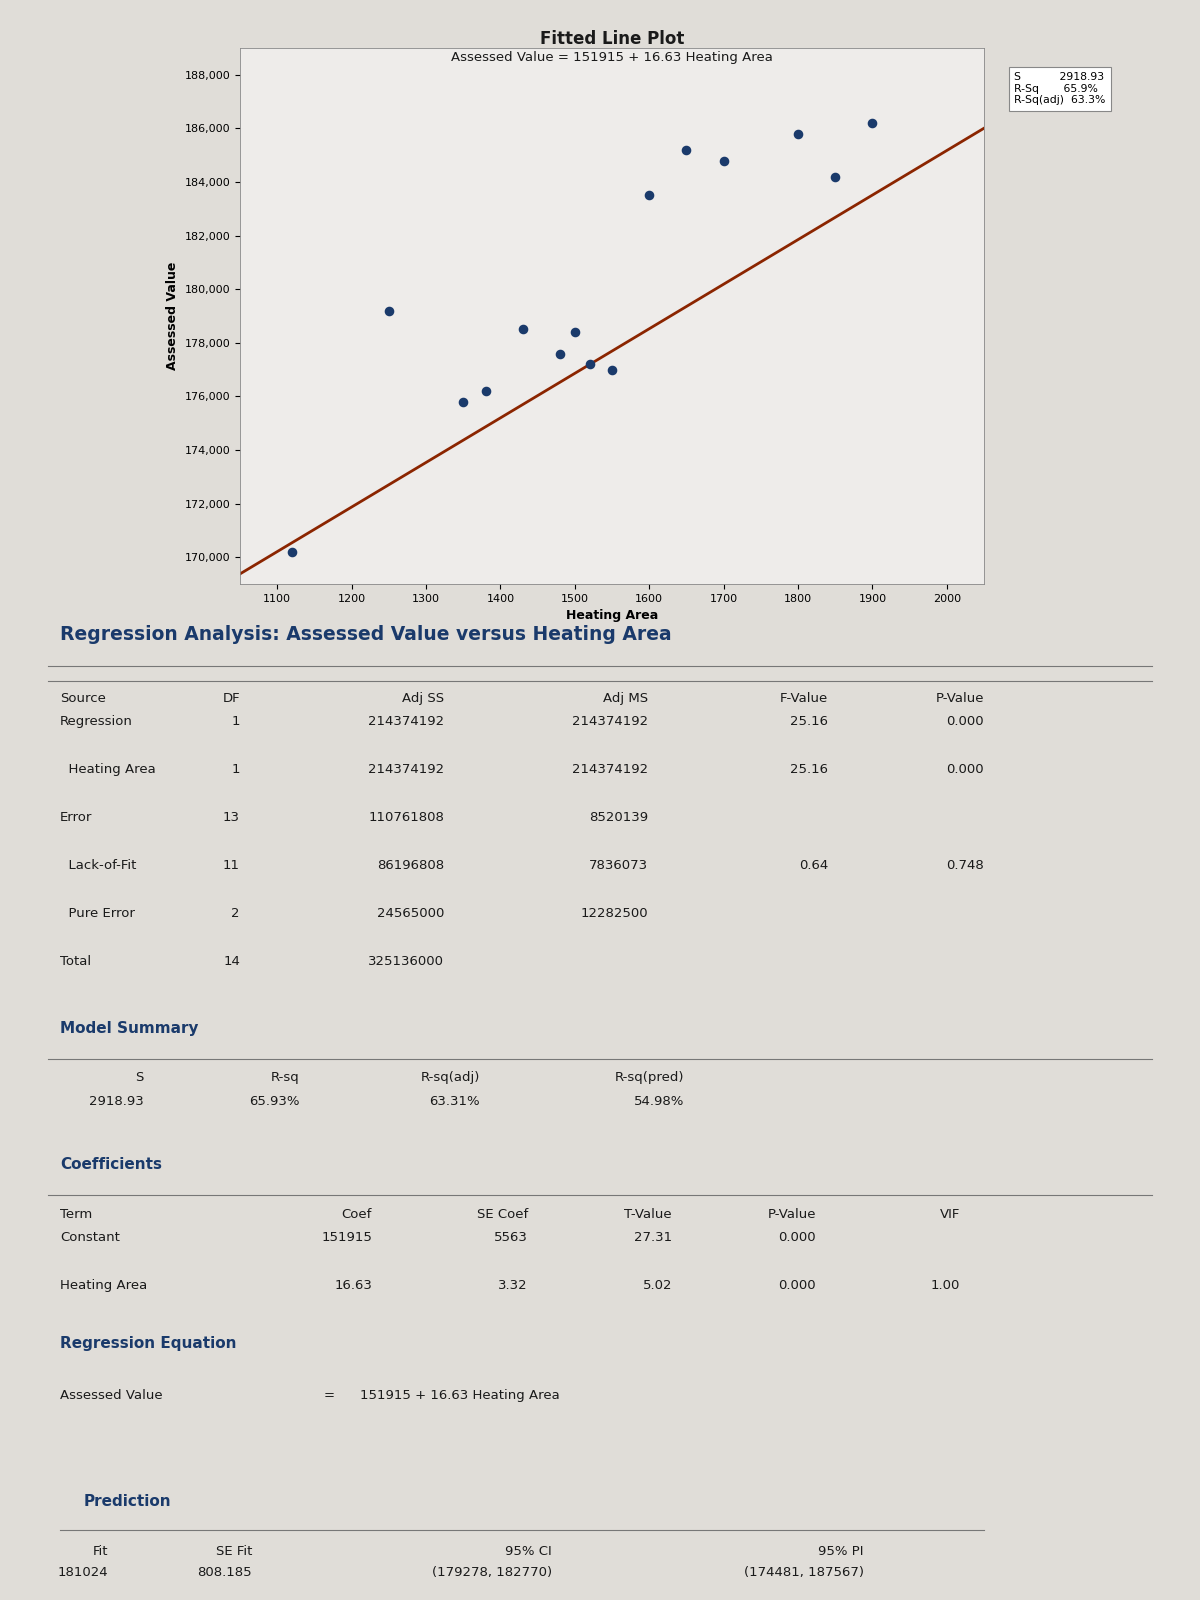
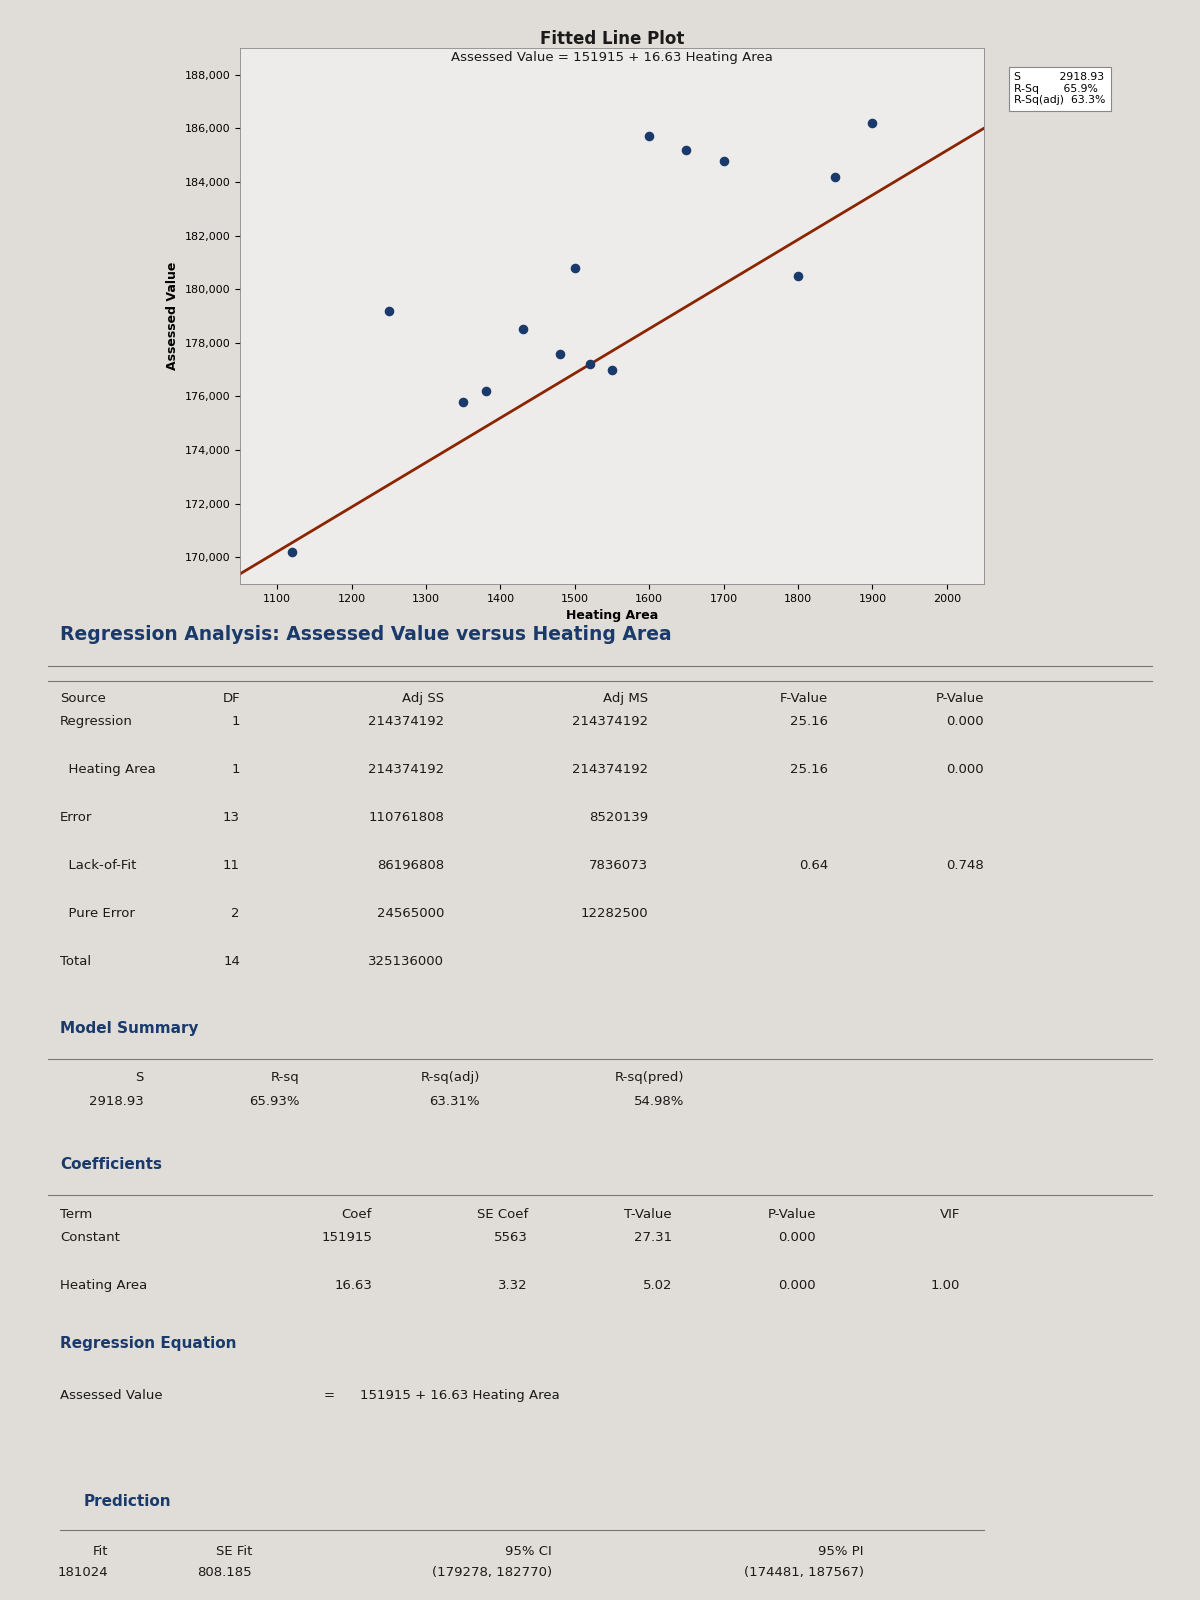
1500: 178,400 -> 180,800
1600: 183,500 -> 185,700
1800: 185,800 -> 180,500
